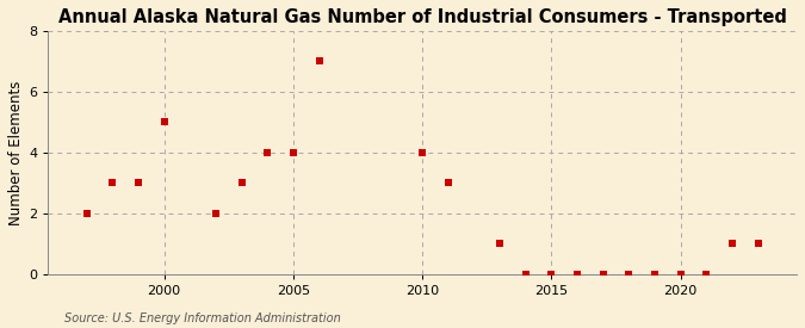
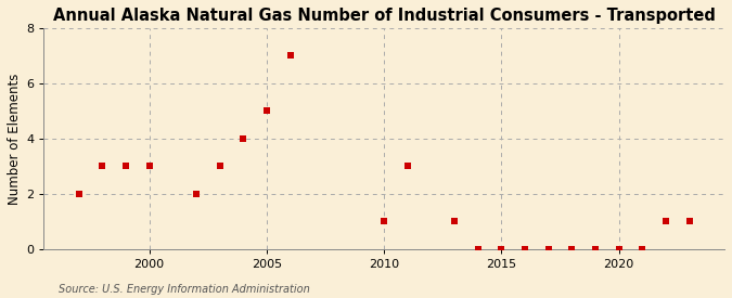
2000: 5 -> 3
2005: 4 -> 5
2010: 4 -> 1
